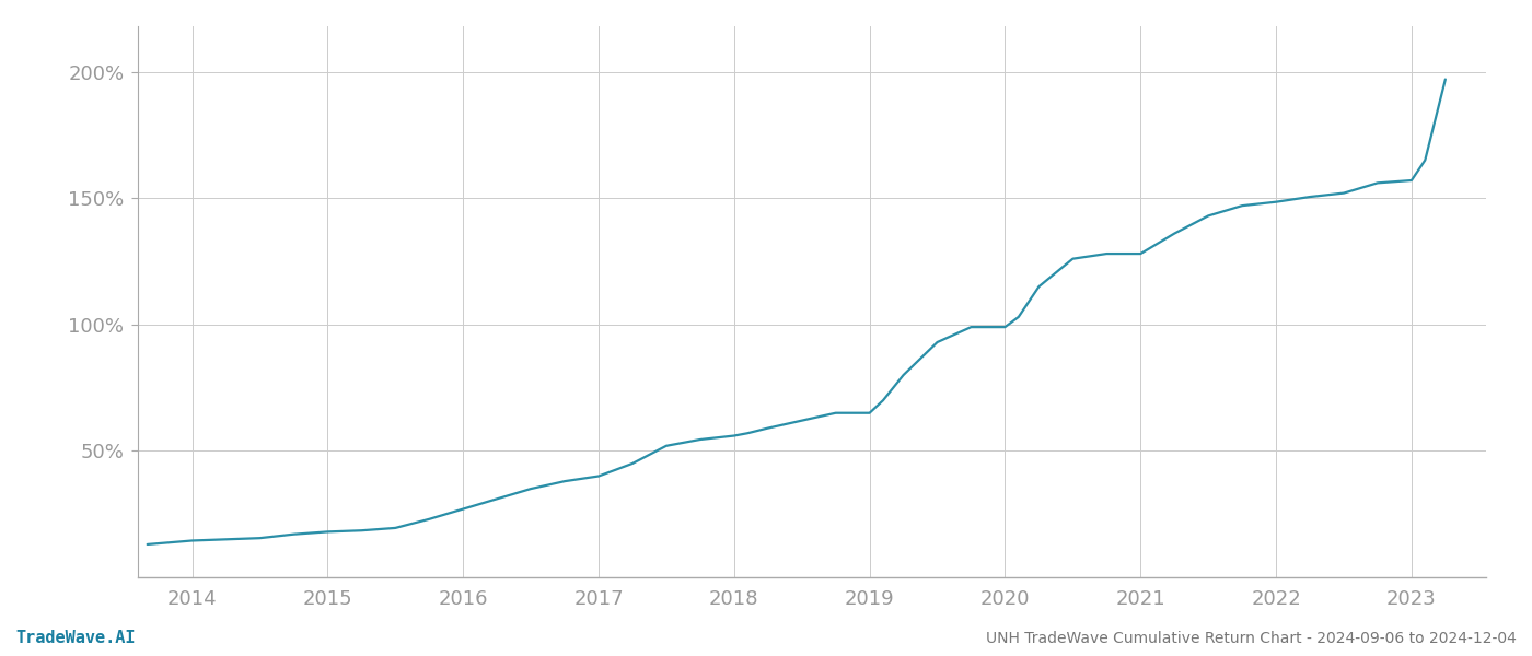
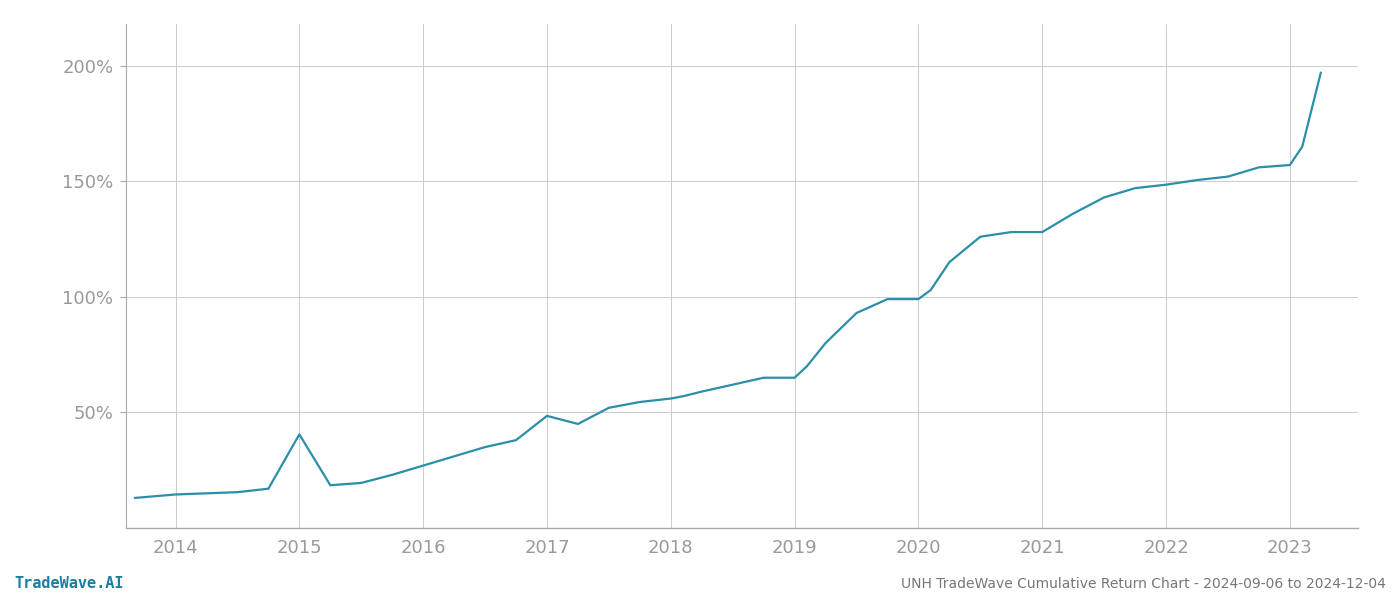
2015: 18.0% -> 40.5%
2017: 40.0% -> 48.5%
